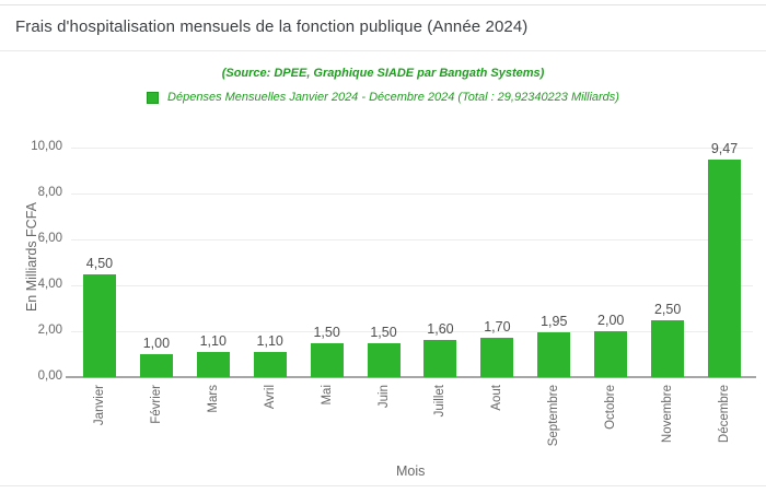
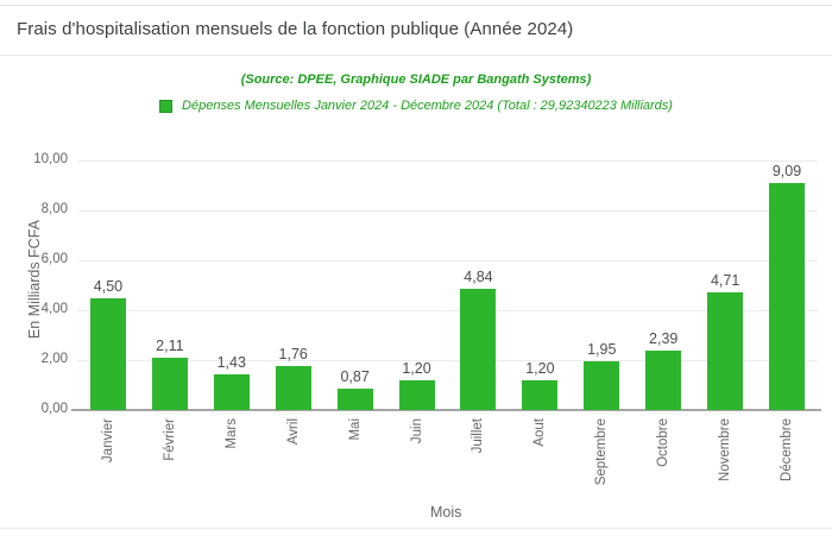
Février: 1,00 -> 2,11
Mars: 1,10 -> 1,43
Avril: 1,10 -> 1,76
Mai: 1,50 -> 0,87
Juin: 1,50 -> 1,20
Juillet: 1,60 -> 4,84
Aout: 1,70 -> 1,20
Octobre: 2,00 -> 2,39
Novembre: 2,50 -> 4,71
Décembre: 9,47 -> 9,09
